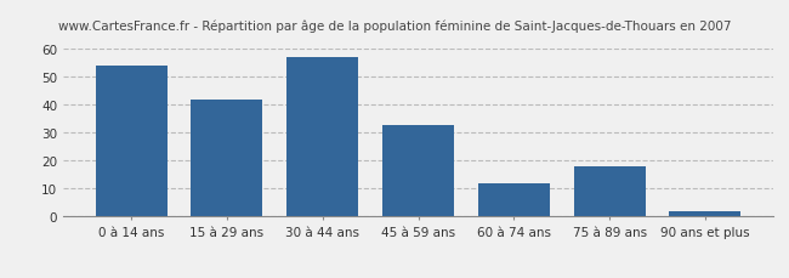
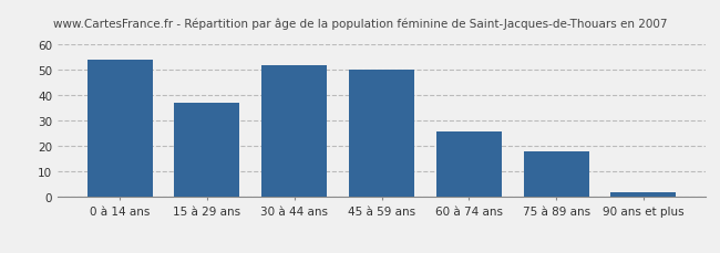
15 à 29 ans: 42 -> 37
30 à 44 ans: 57 -> 52
45 à 59 ans: 33 -> 50
60 à 74 ans: 12 -> 26
